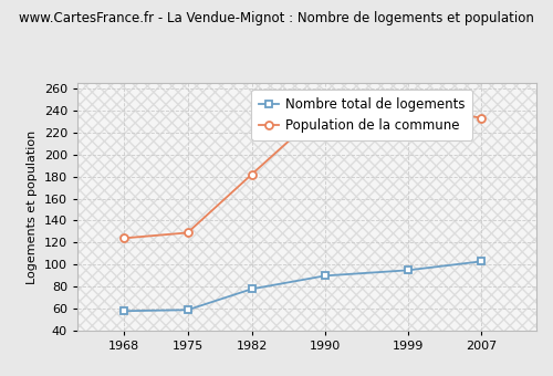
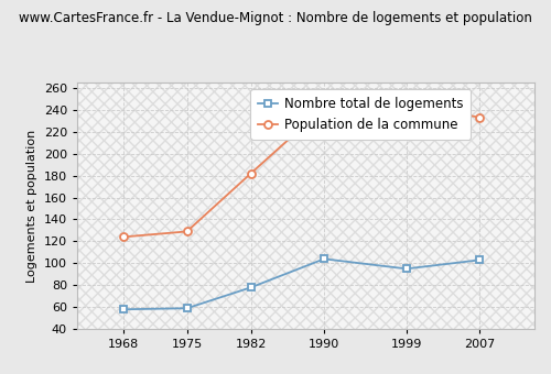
Nombre total de logements/1990: 90 -> 104
